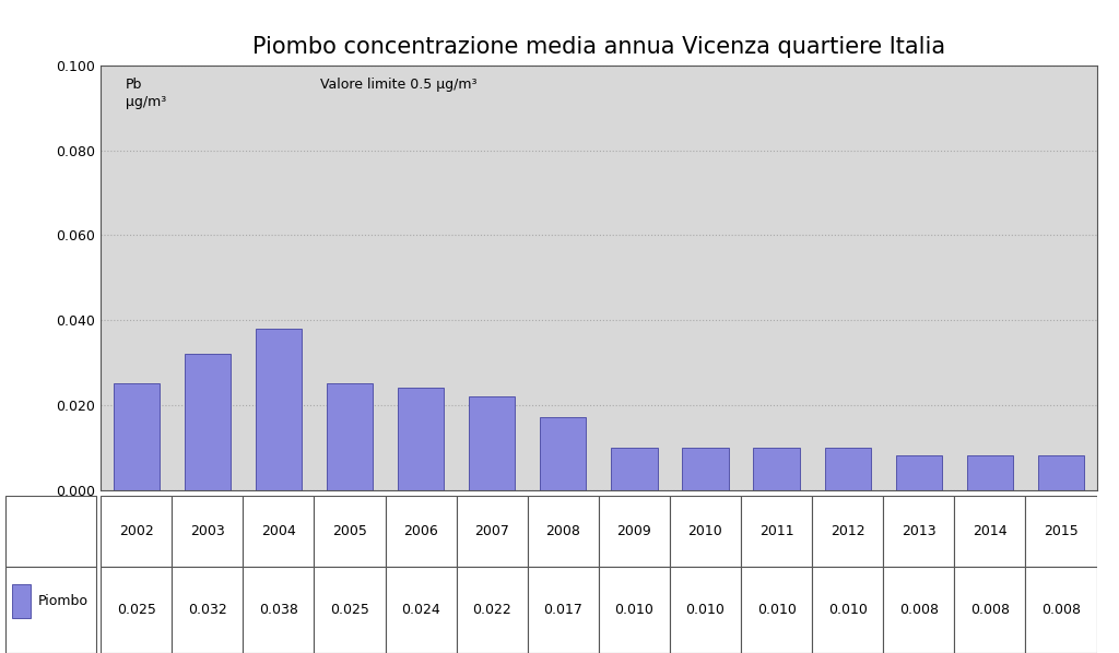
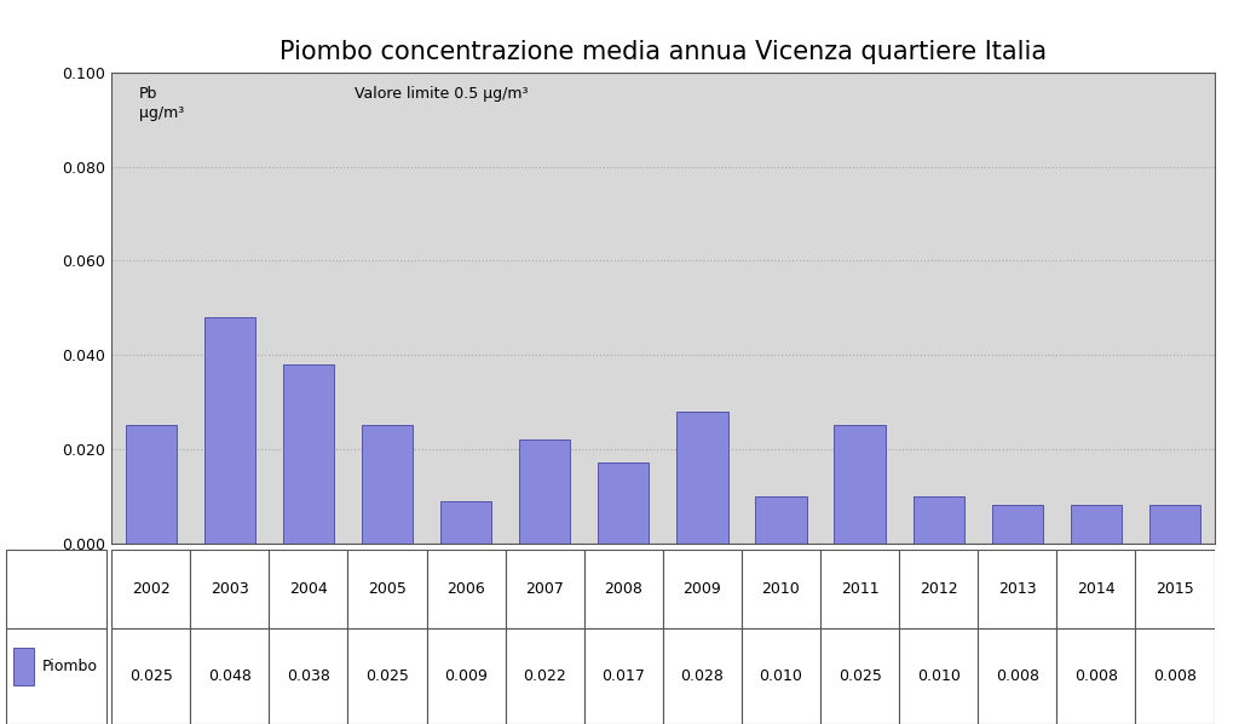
2003: 0.032 -> 0.048
2006: 0.024 -> 0.009
2009: 0.010 -> 0.028
2011: 0.010 -> 0.025
